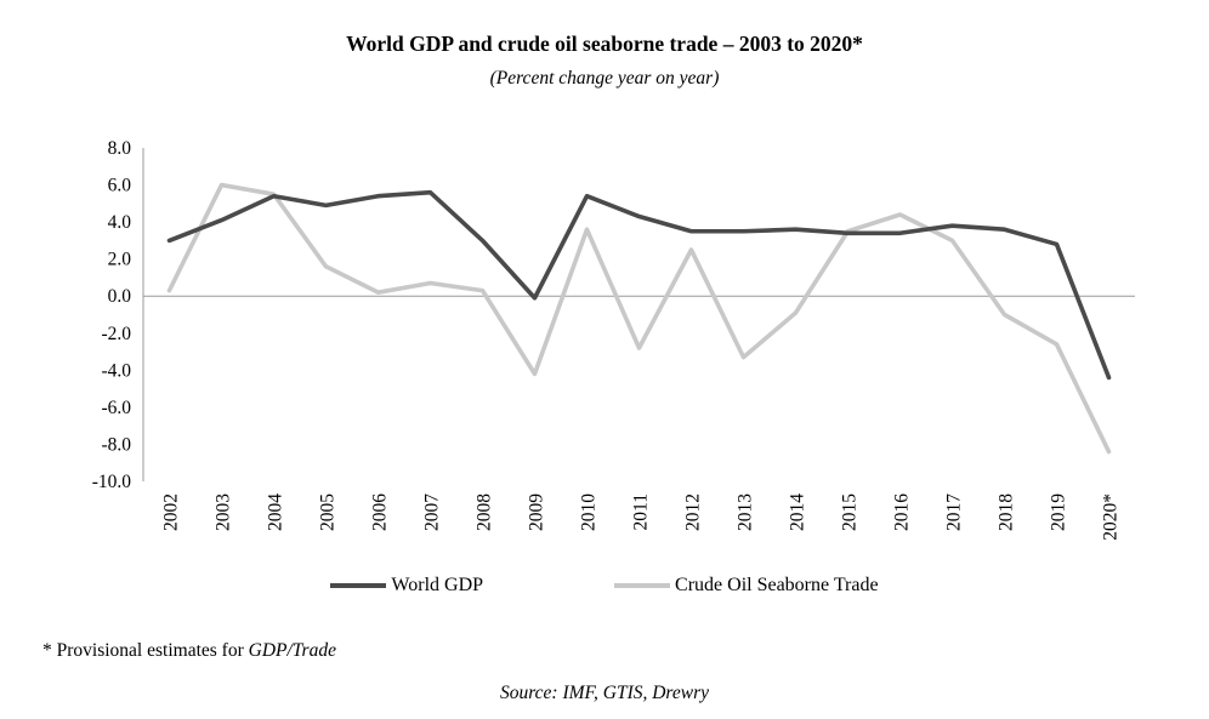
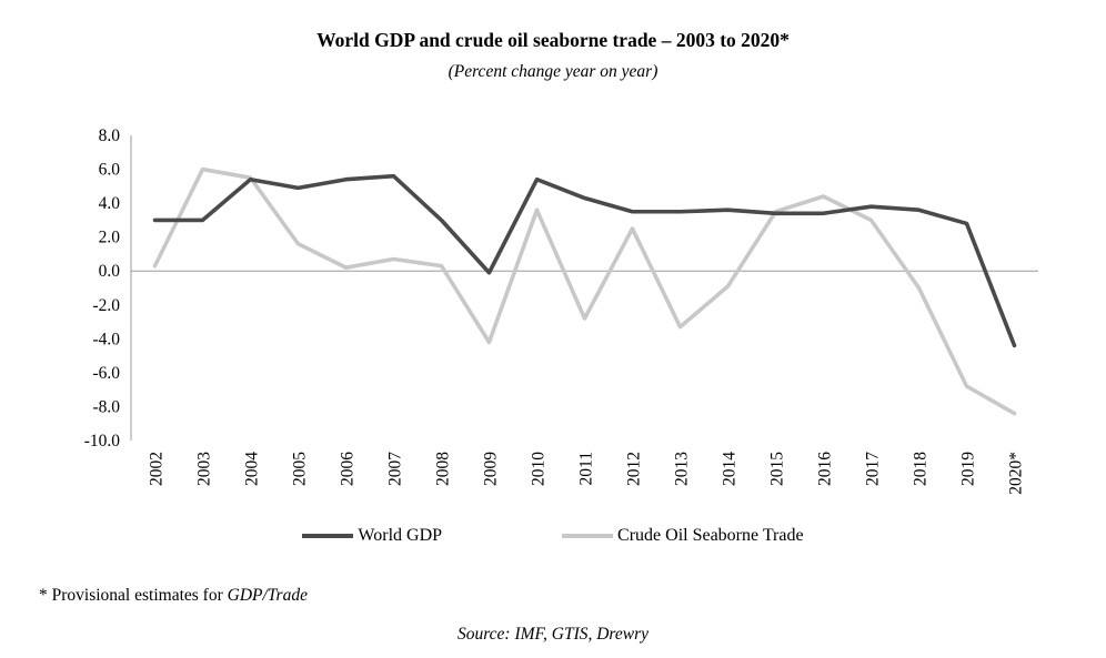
World GDP/2003: 4.1 -> 3.0
Crude Oil Seaborne Trade/2019: -2.6 -> -6.8
